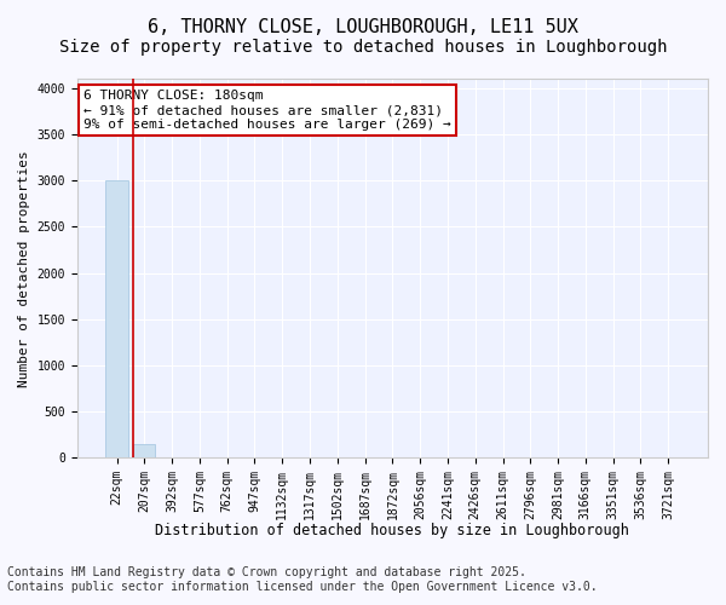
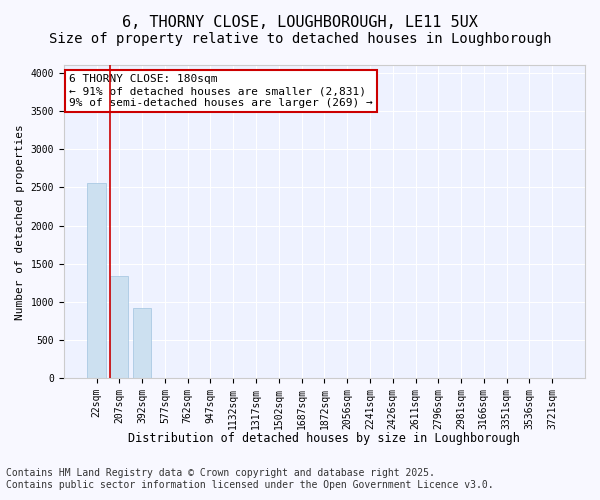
22sqm: 3000 -> 2560
207sqm: 150 -> 1340
392sqm: 0 -> 920
